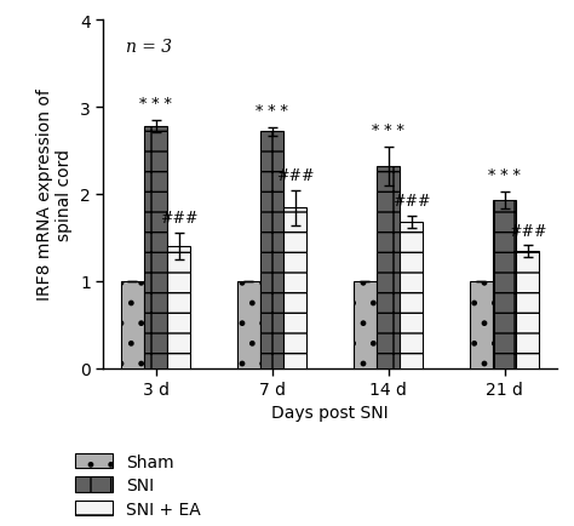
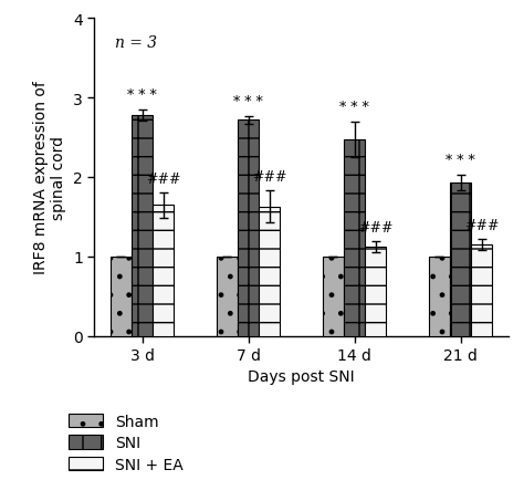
SNI + EA/3 d: 1.40 -> 1.65
SNI + EA/7 d: 1.84 -> 1.63
SNI/14 d: 2.32 -> 2.47
SNI + EA/14 d: 1.68 -> 1.12
SNI + EA/21 d: 1.34 -> 1.15
